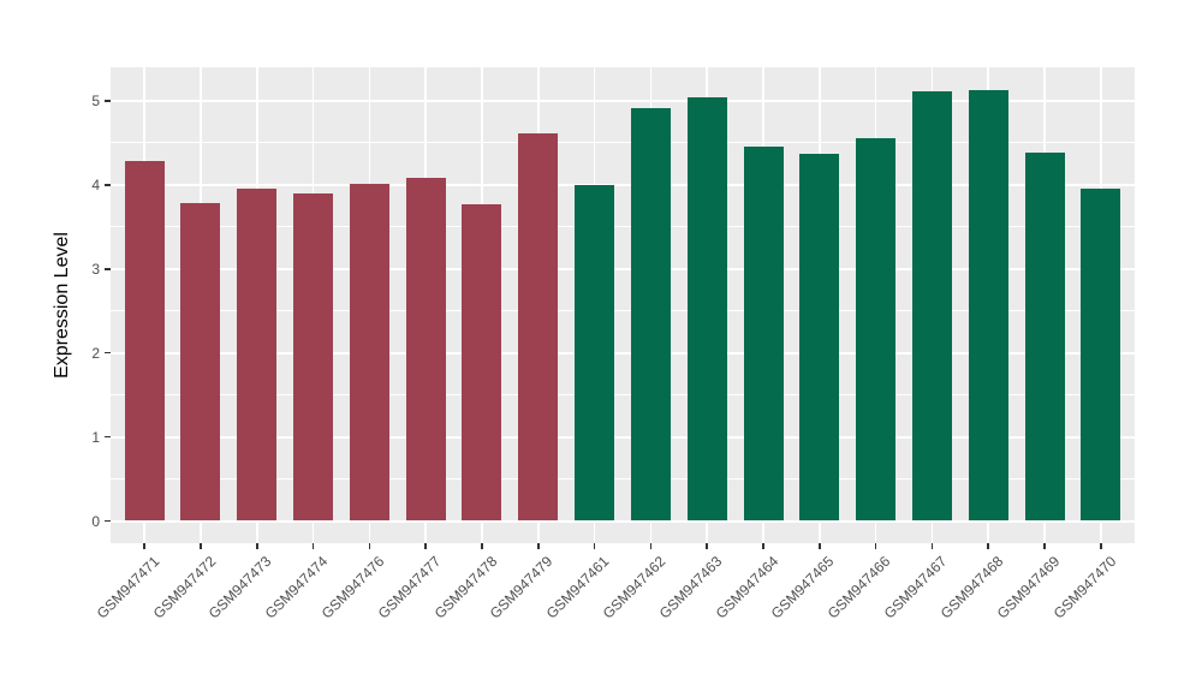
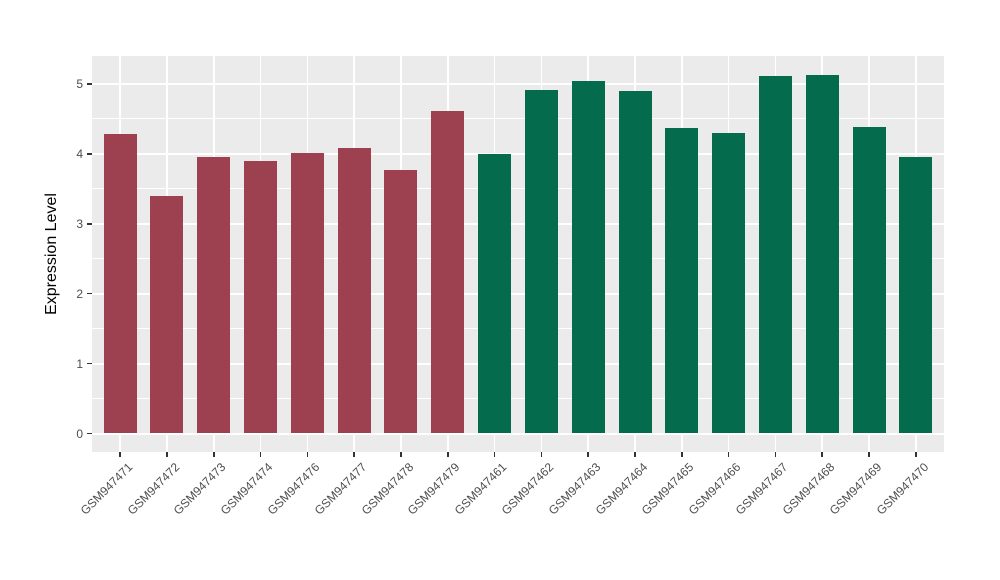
GSM947472: 3.8 -> 3.4
GSM947464: 4.5 -> 4.9
GSM947466: 4.5 -> 4.3
